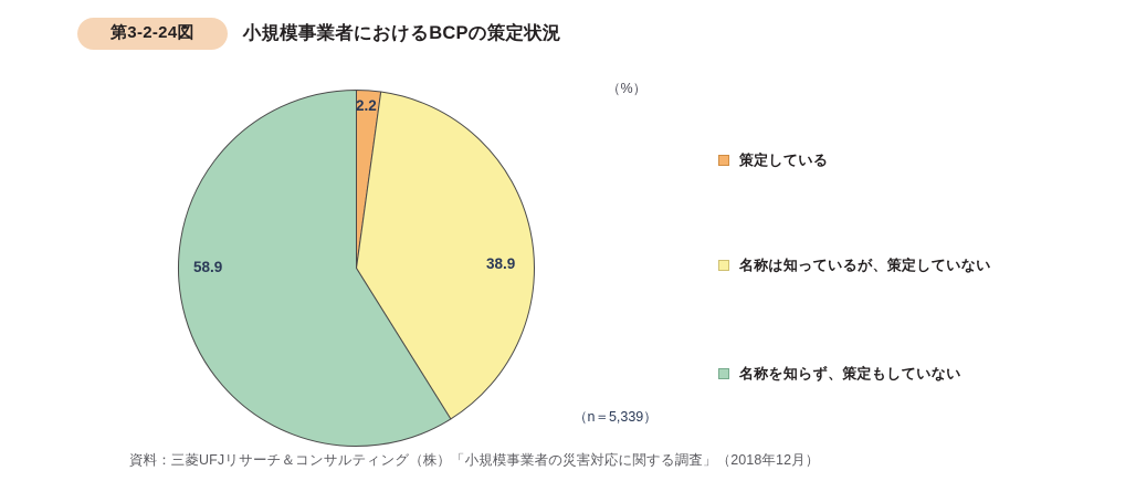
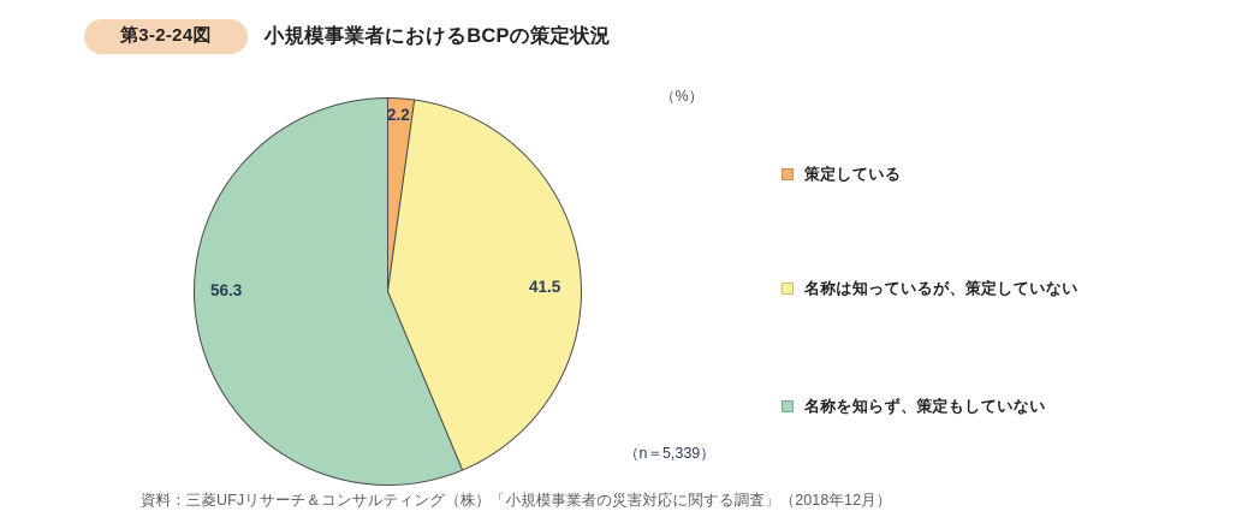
名称は知っているが、策定していない: 38.9 -> 41.5
名称を知らず、策定もしていない: 58.9 -> 56.3
